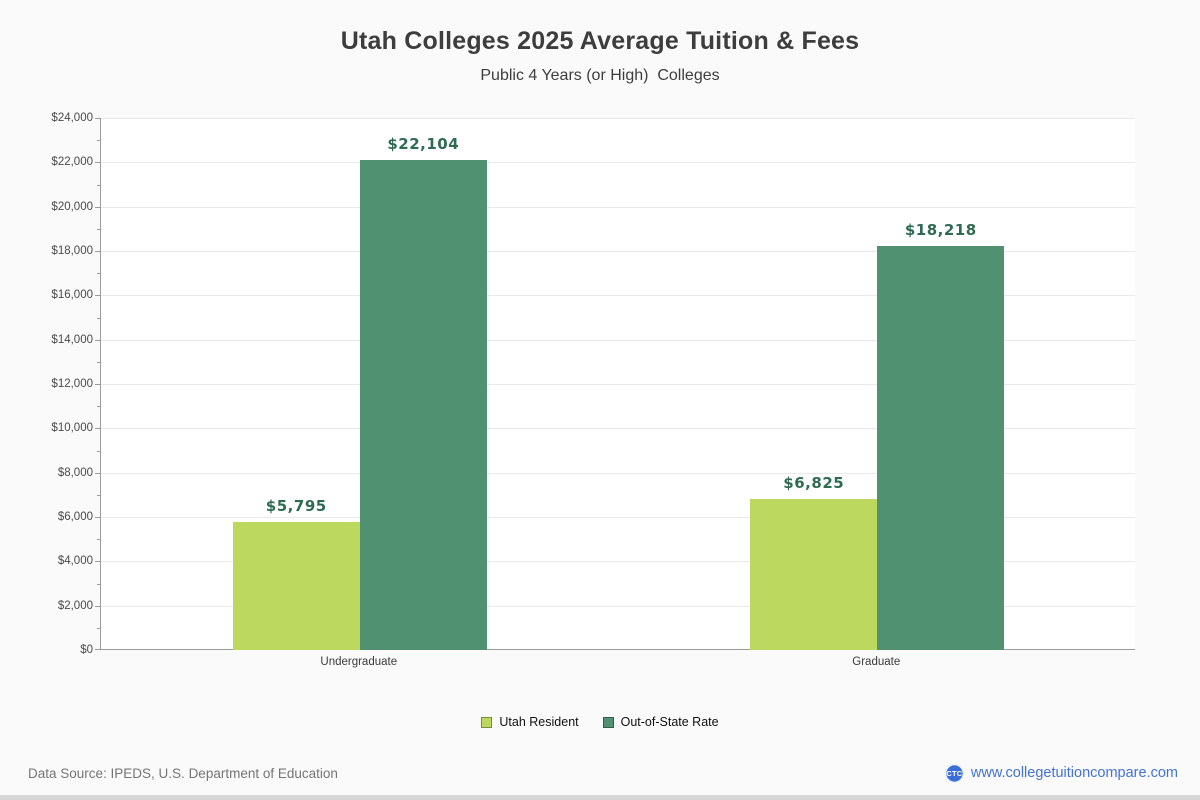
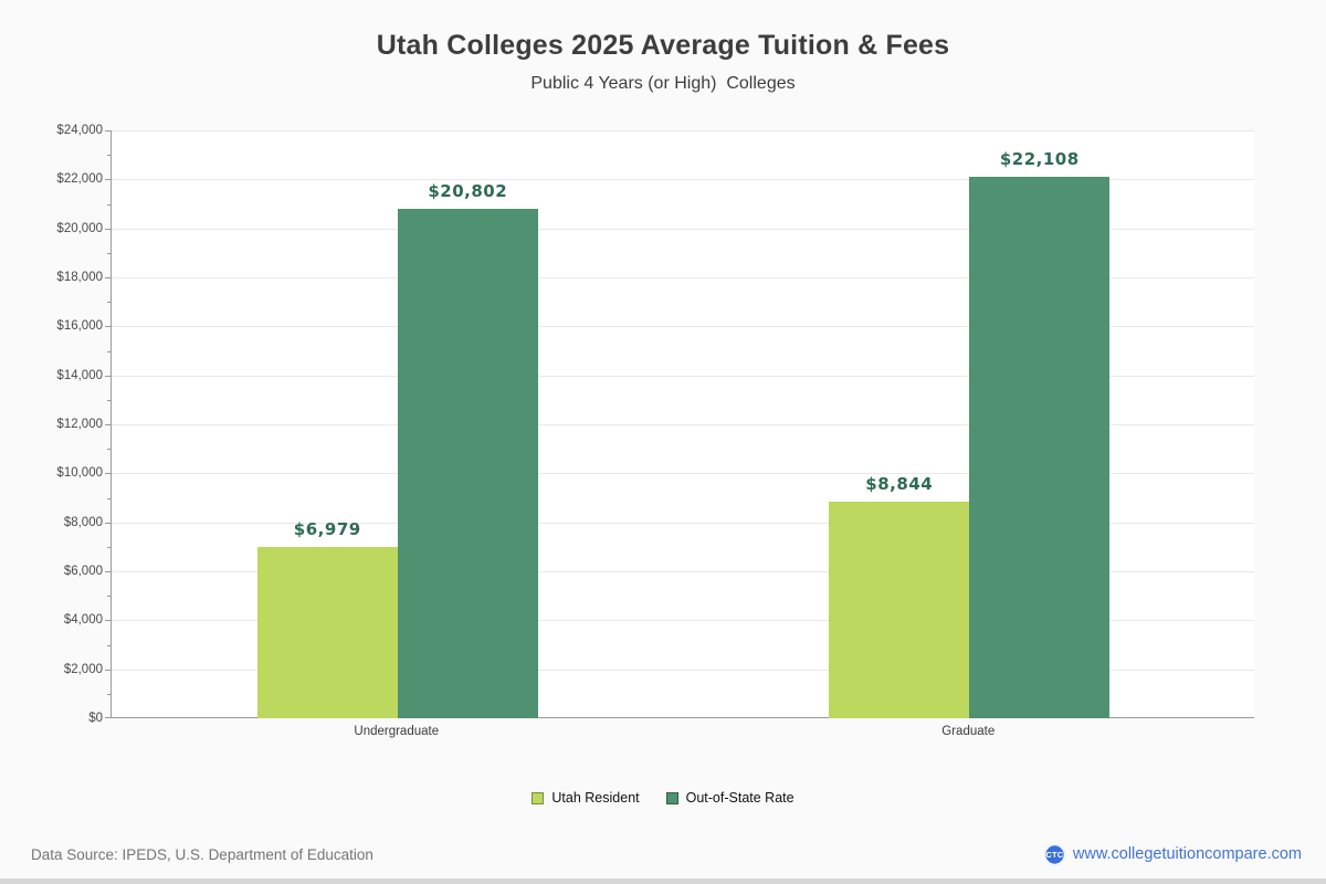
Utah Resident/Undergraduate: $5,795 -> $6,979
Out-of-State Rate/Undergraduate: $22,104 -> $20,802
Utah Resident/Graduate: $6,825 -> $8,844
Out-of-State Rate/Graduate: $18,218 -> $22,108
